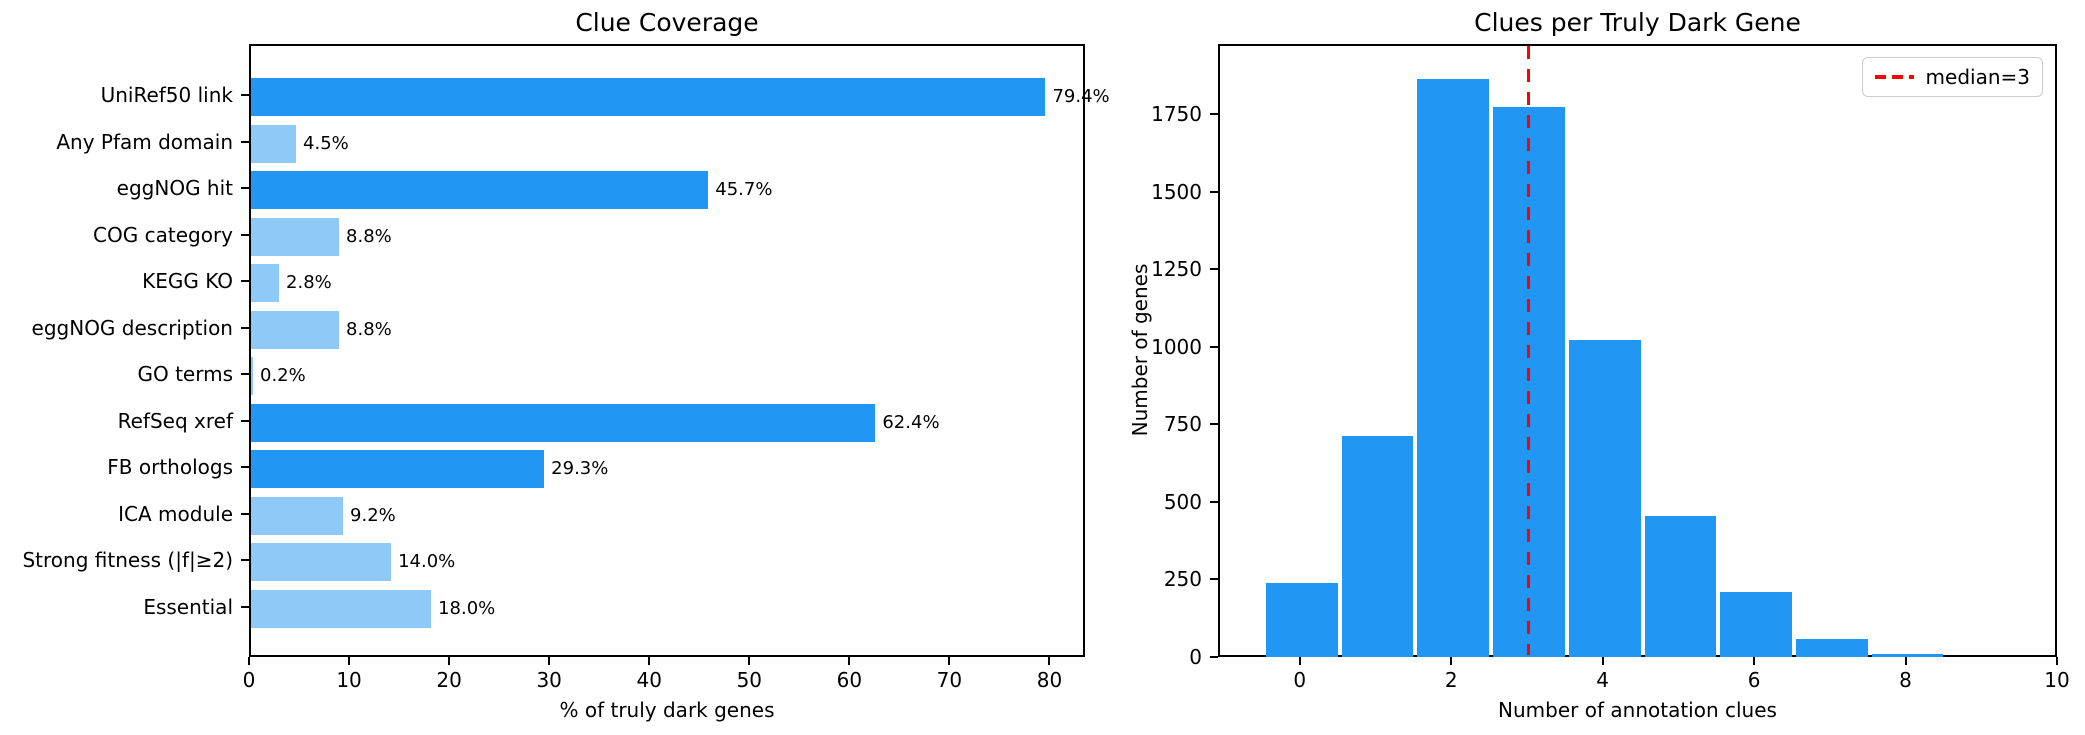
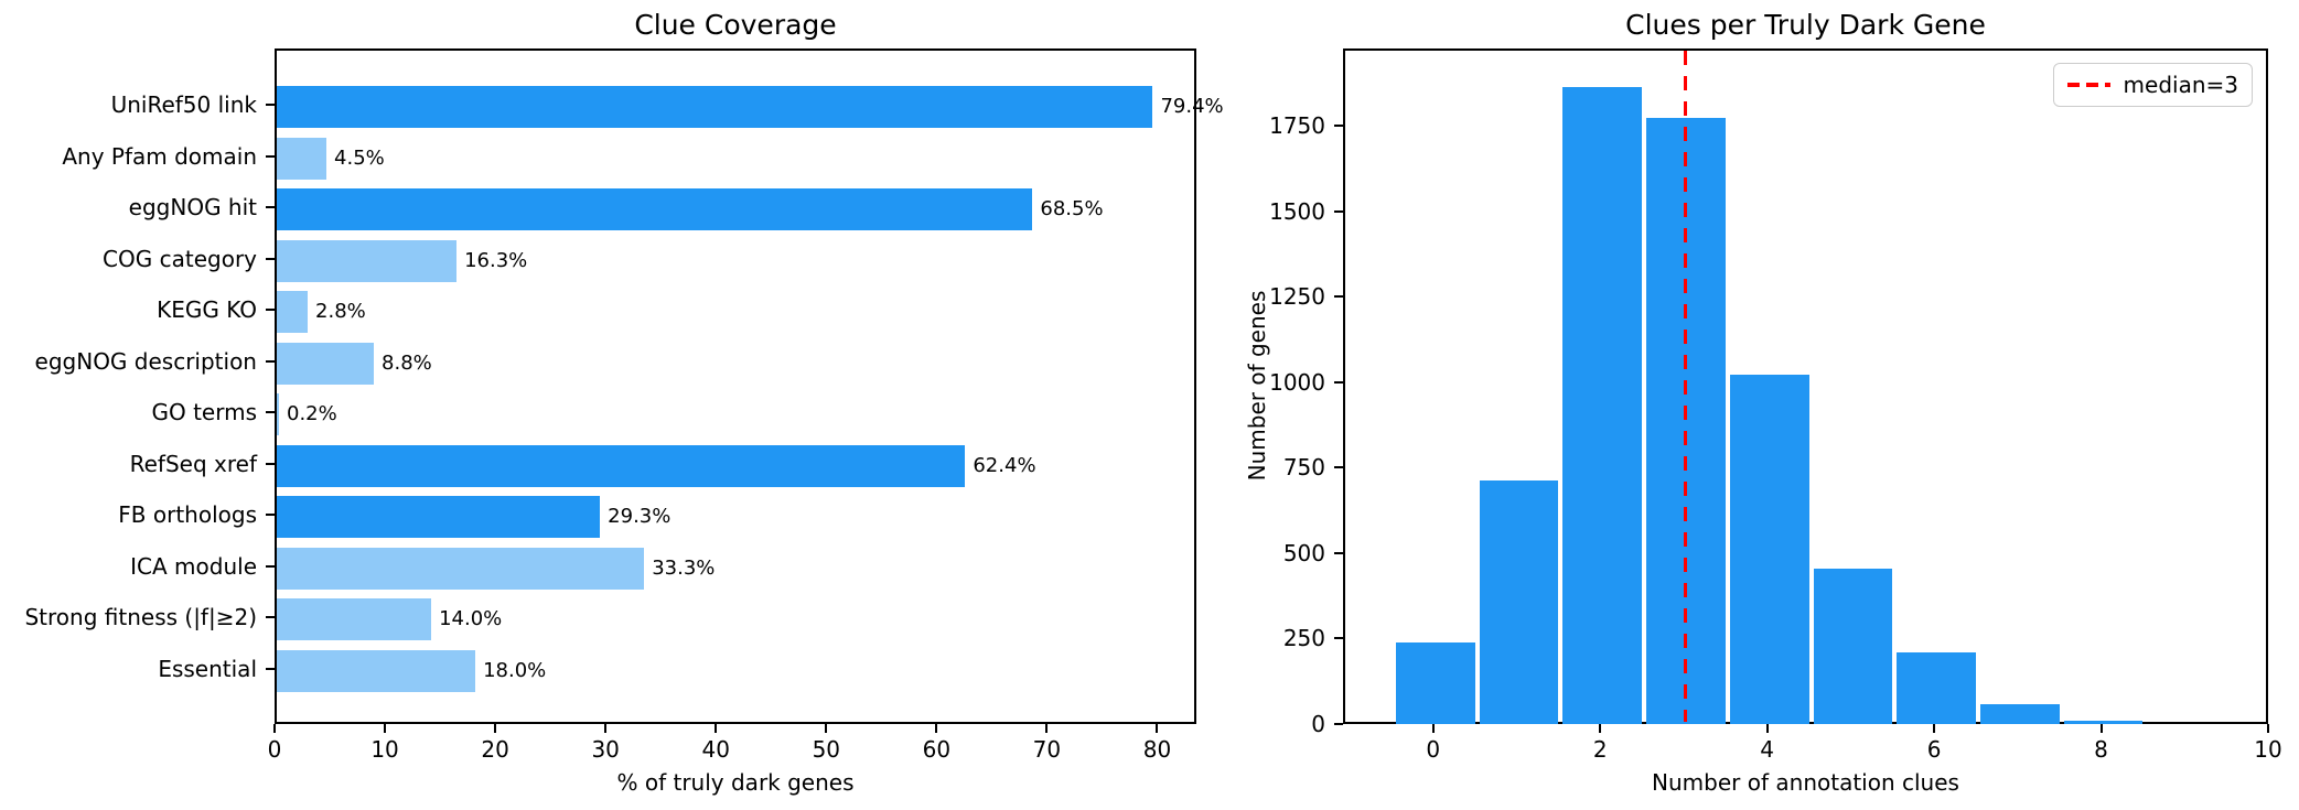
Clue Coverage/eggNOG hit: 45.7% -> 68.5%
Clue Coverage/COG category: 8.8% -> 16.3%
Clue Coverage/ICA module: 9.2% -> 33.3%
